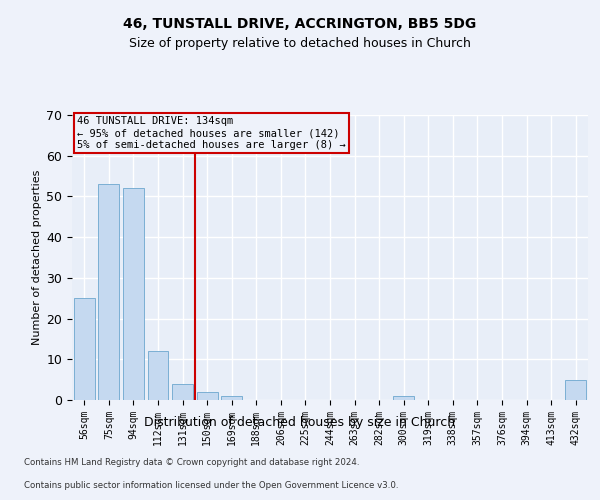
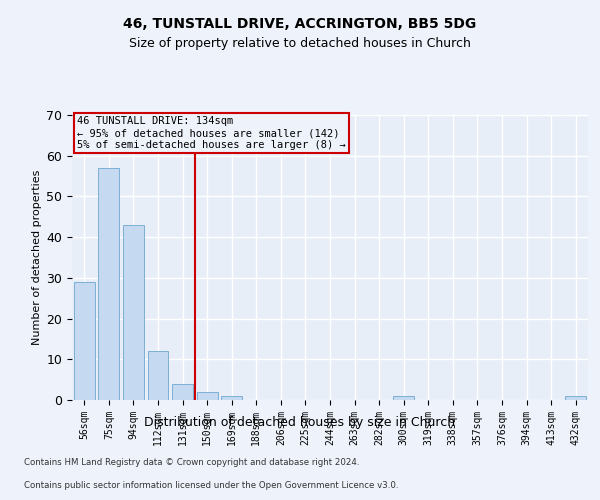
56sqm: 25 -> 29
75sqm: 53 -> 57
94sqm: 52 -> 43
432sqm: 5 -> 1
